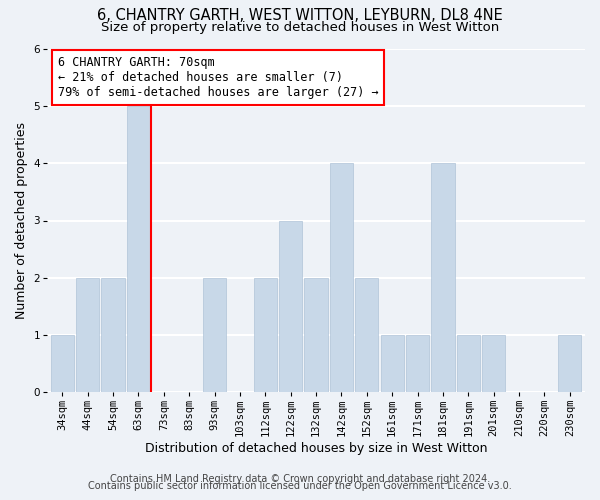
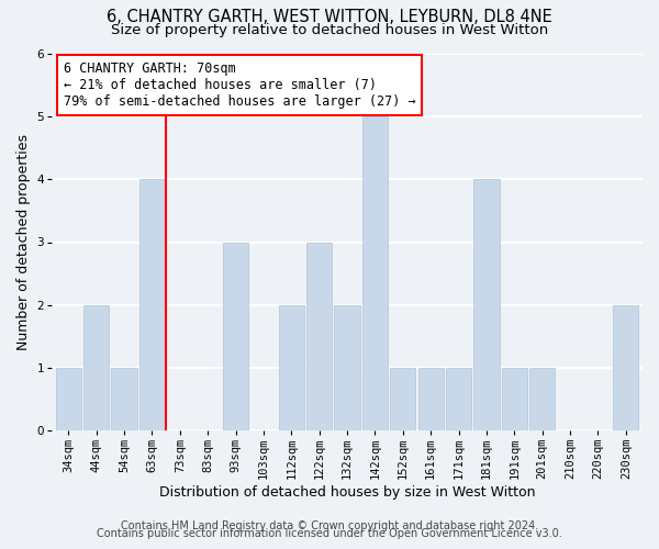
54sqm: 2 -> 1
63sqm: 5 -> 4
93sqm: 2 -> 3
142sqm: 4 -> 5
152sqm: 2 -> 1
230sqm: 1 -> 2
